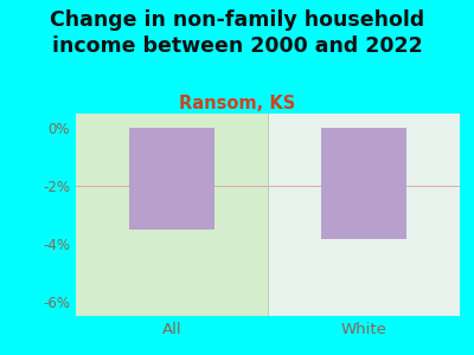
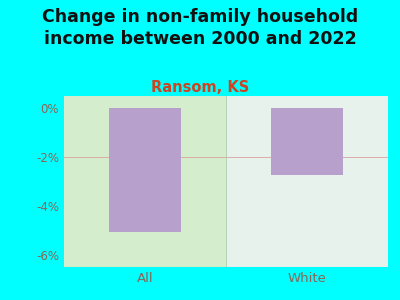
All: -3.50% -> -5.05%
White: -3.85% -> -2.75%
